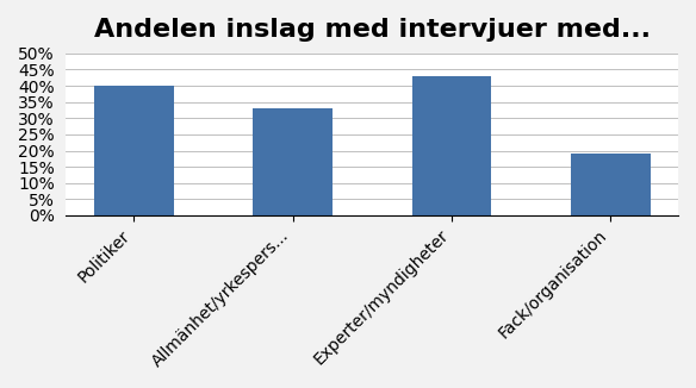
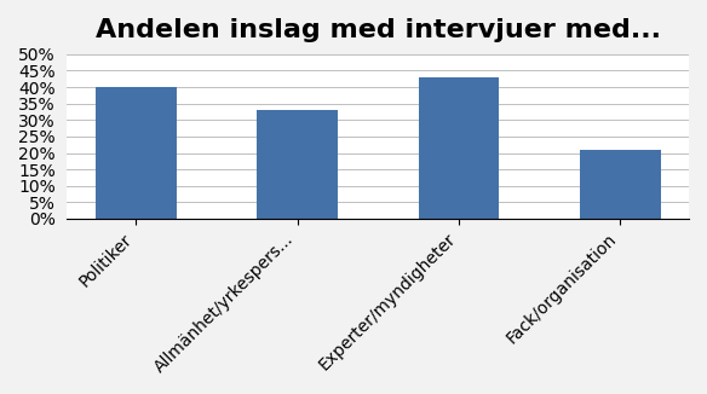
Fack/organisation: 19% -> 21%
